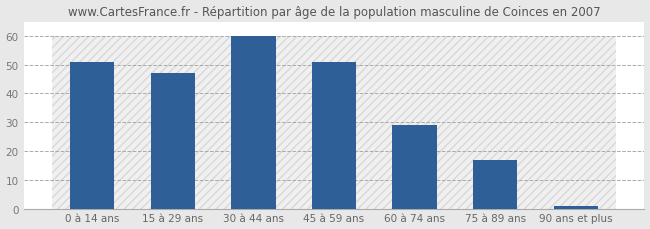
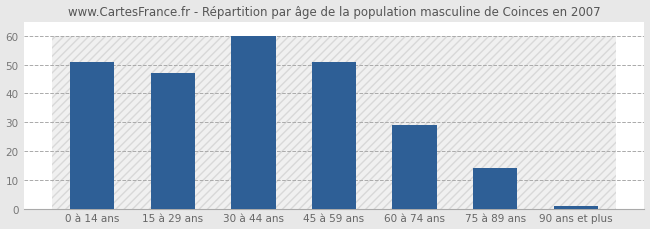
75 à 89 ans: 17 -> 14
